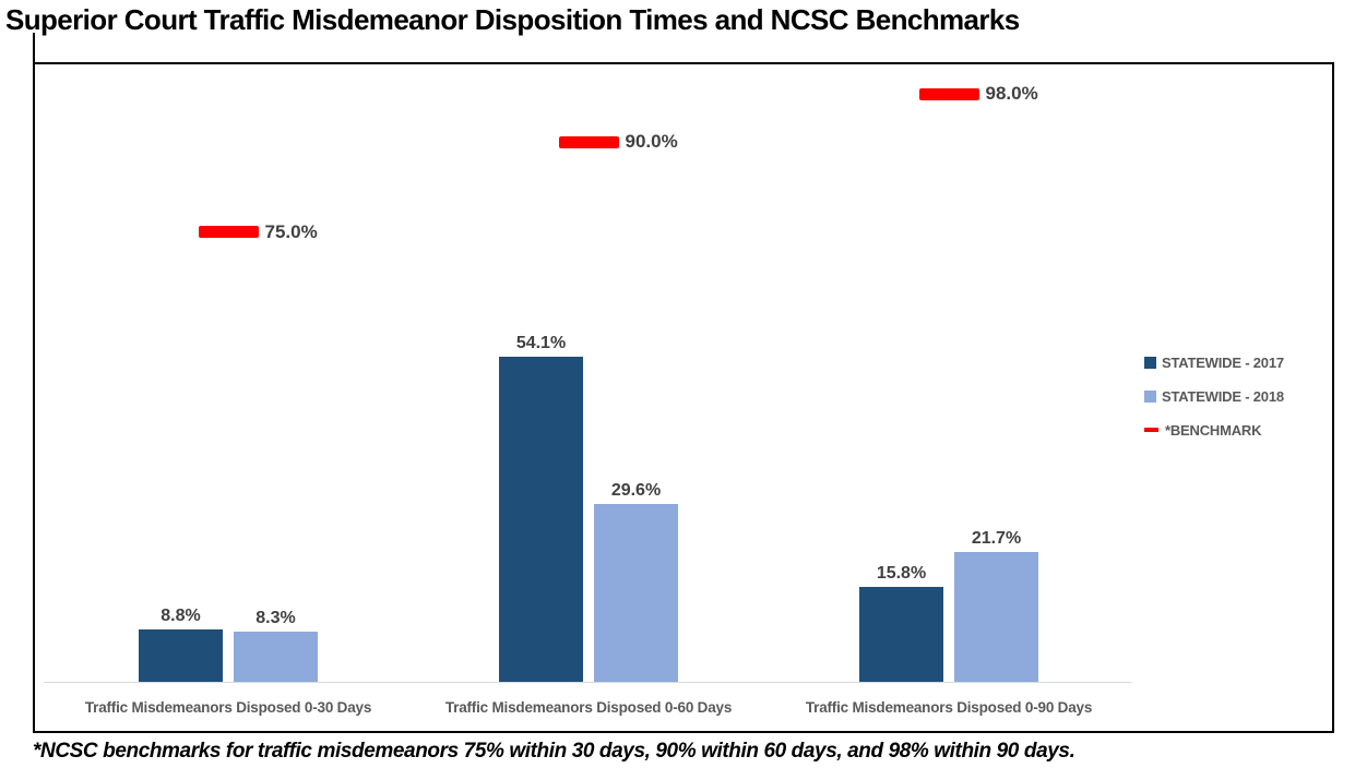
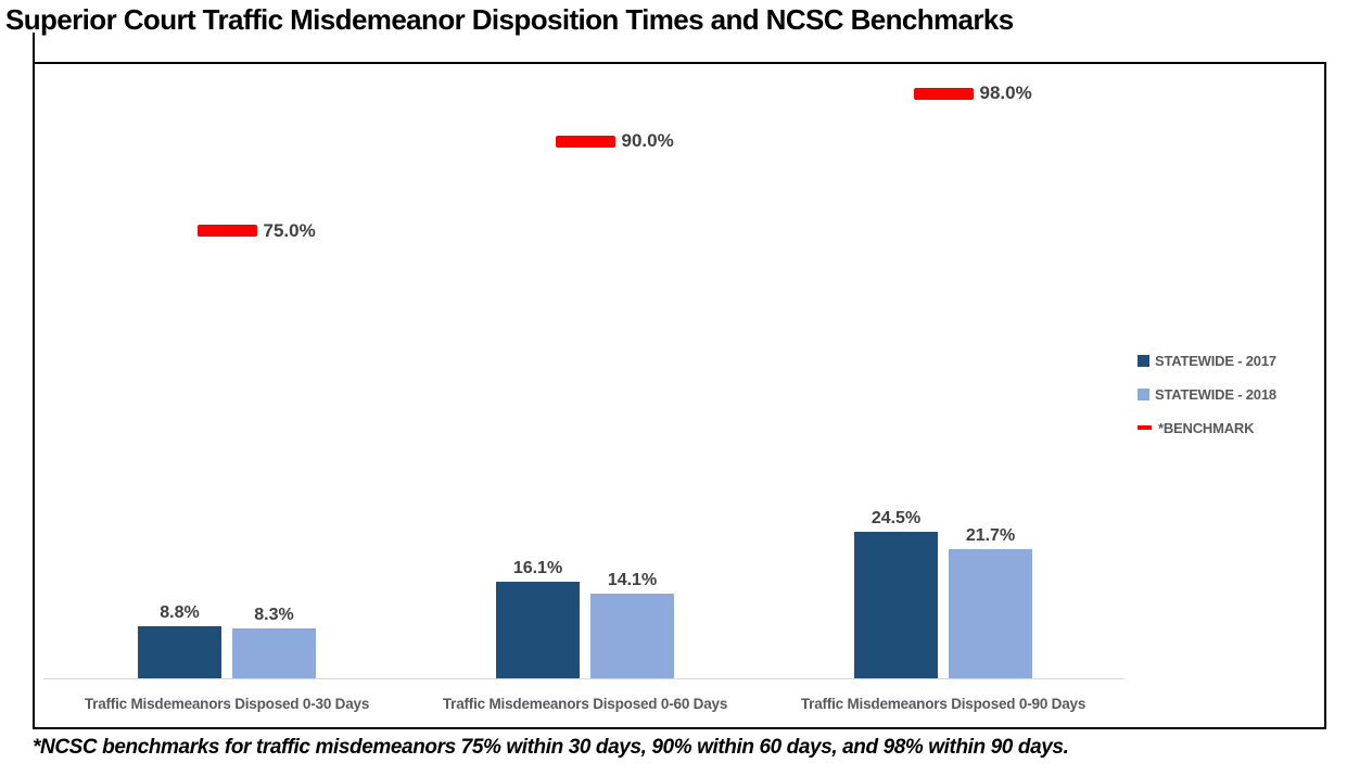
STATEWIDE - 2017/Traffic Misdemeanors Disposed 0-60 Days: 54.1% -> 16.1%
STATEWIDE - 2018/Traffic Misdemeanors Disposed 0-60 Days: 29.6% -> 14.1%
STATEWIDE - 2017/Traffic Misdemeanors Disposed 0-90 Days: 15.8% -> 24.5%
